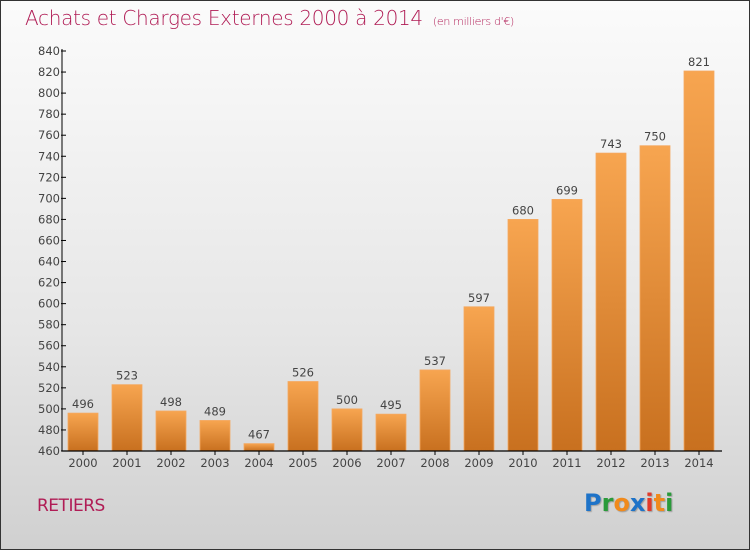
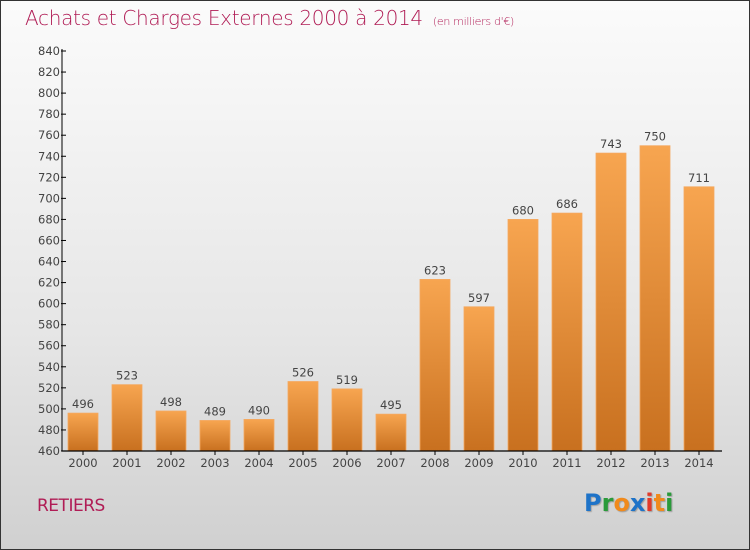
2004: 467 -> 490
2006: 500 -> 519
2008: 537 -> 623
2011: 699 -> 686
2014: 821 -> 711
